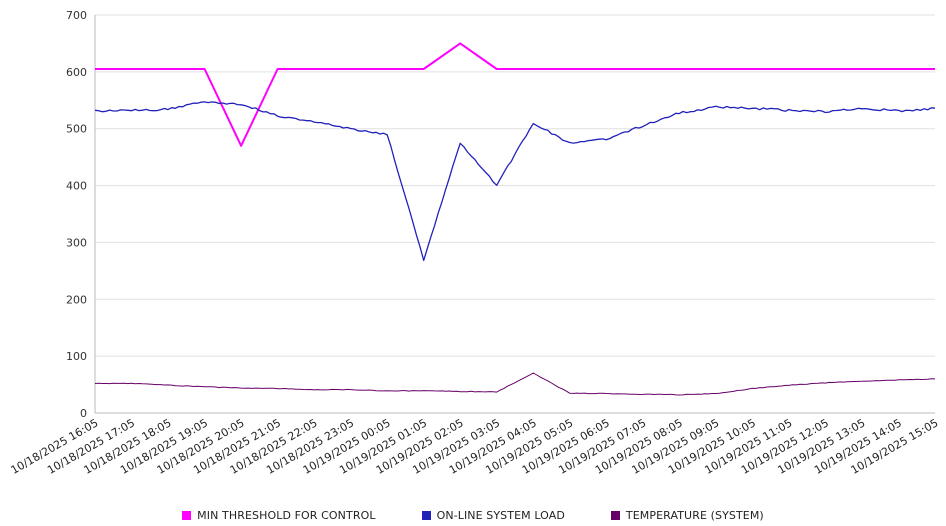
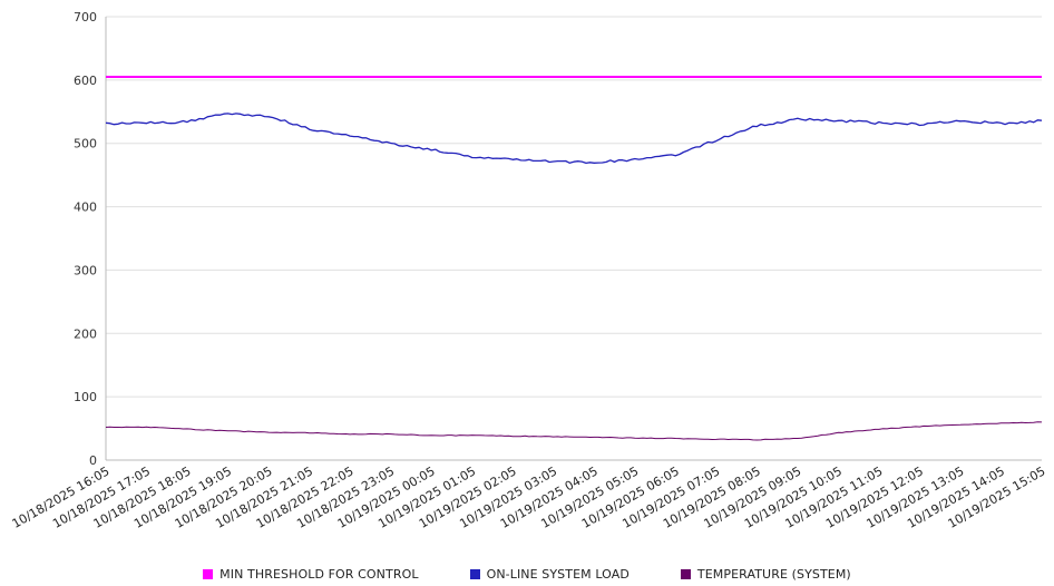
MIN THRESHOLD FOR CONTROL/10/18/2025 20:05: 470 -> 600
ON-LINE SYSTEM LOAD/10/19/2025 01:05: 270 -> 480
MIN THRESHOLD FOR CONTROL/10/19/2025 02:05: 650 -> 600
ON-LINE SYSTEM LOAD/10/19/2025 03:05: 400 -> 470
ON-LINE SYSTEM LOAD/10/19/2025 04:05: 510 -> 470
TEMPERATURE (SYSTEM)/10/19/2025 04:05: 70 -> 40
